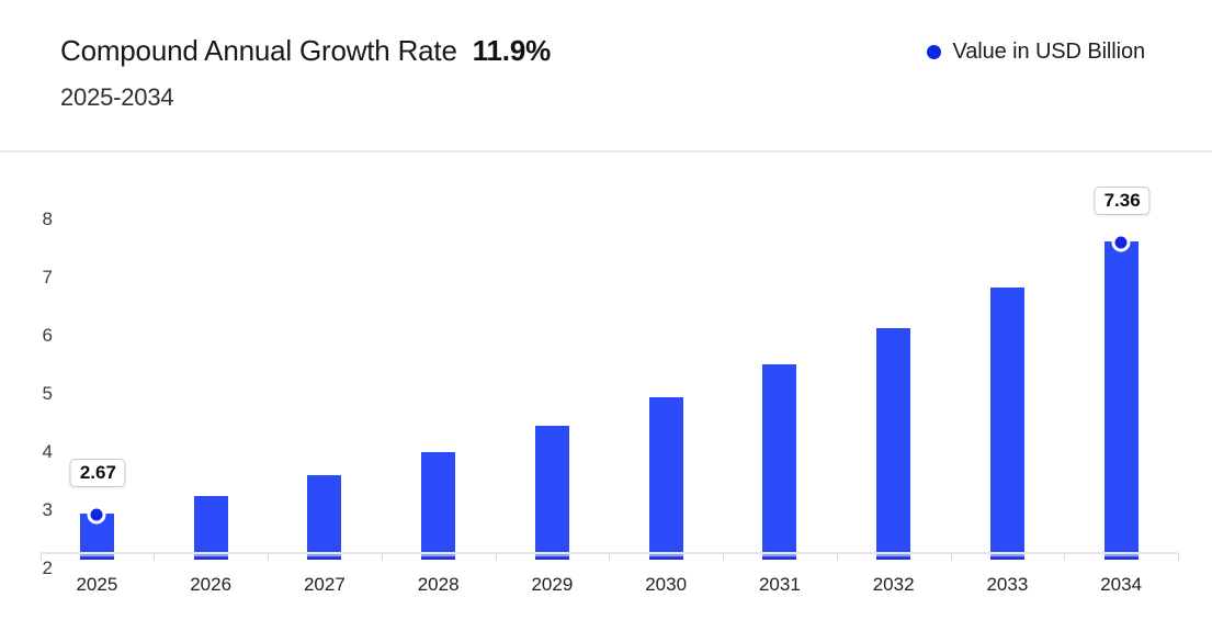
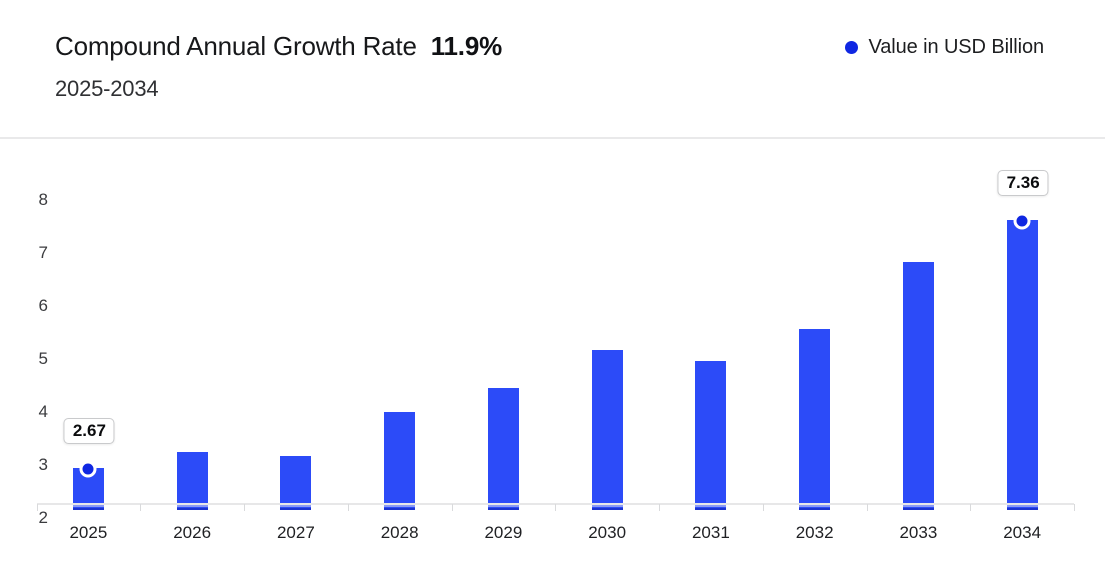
2027: 3.3 -> 2.9
2030: 4.7 -> 4.9
2031: 5.2 -> 4.7
2032: 5.9 -> 5.3
